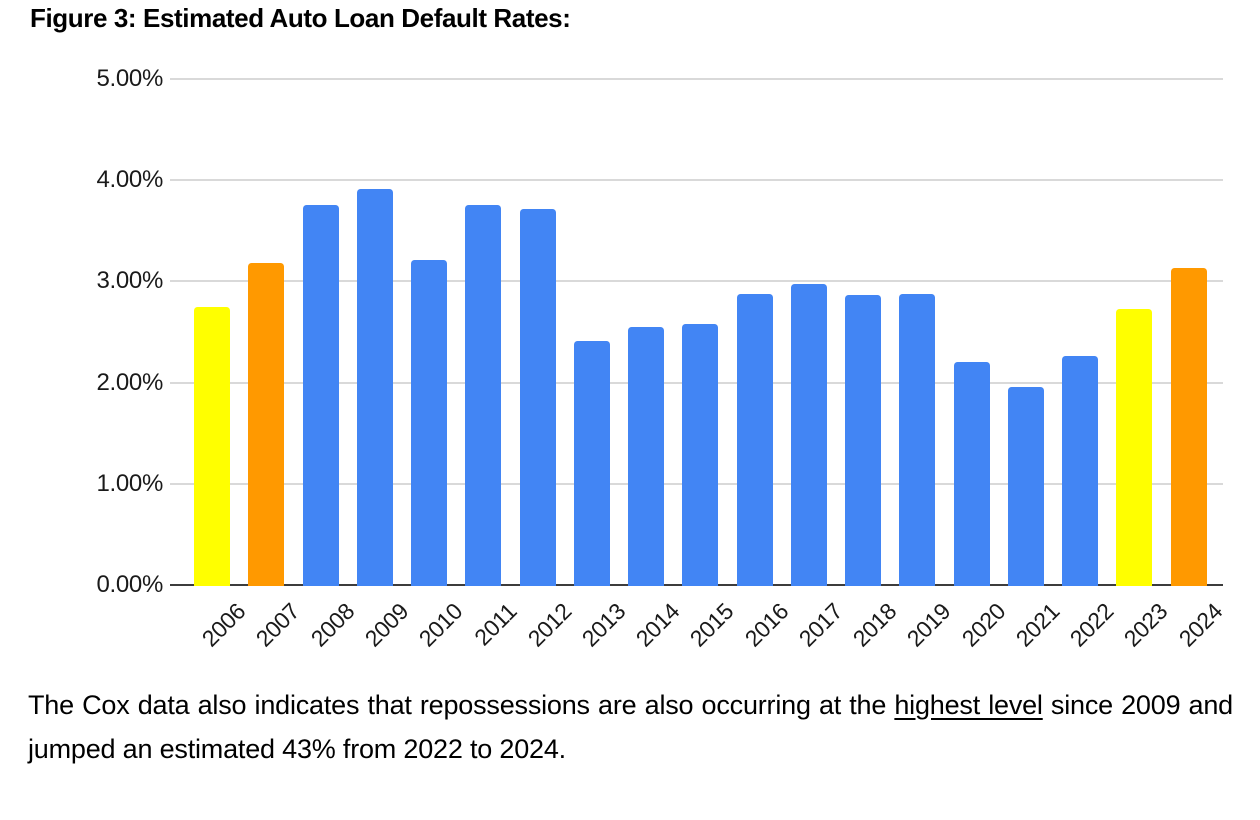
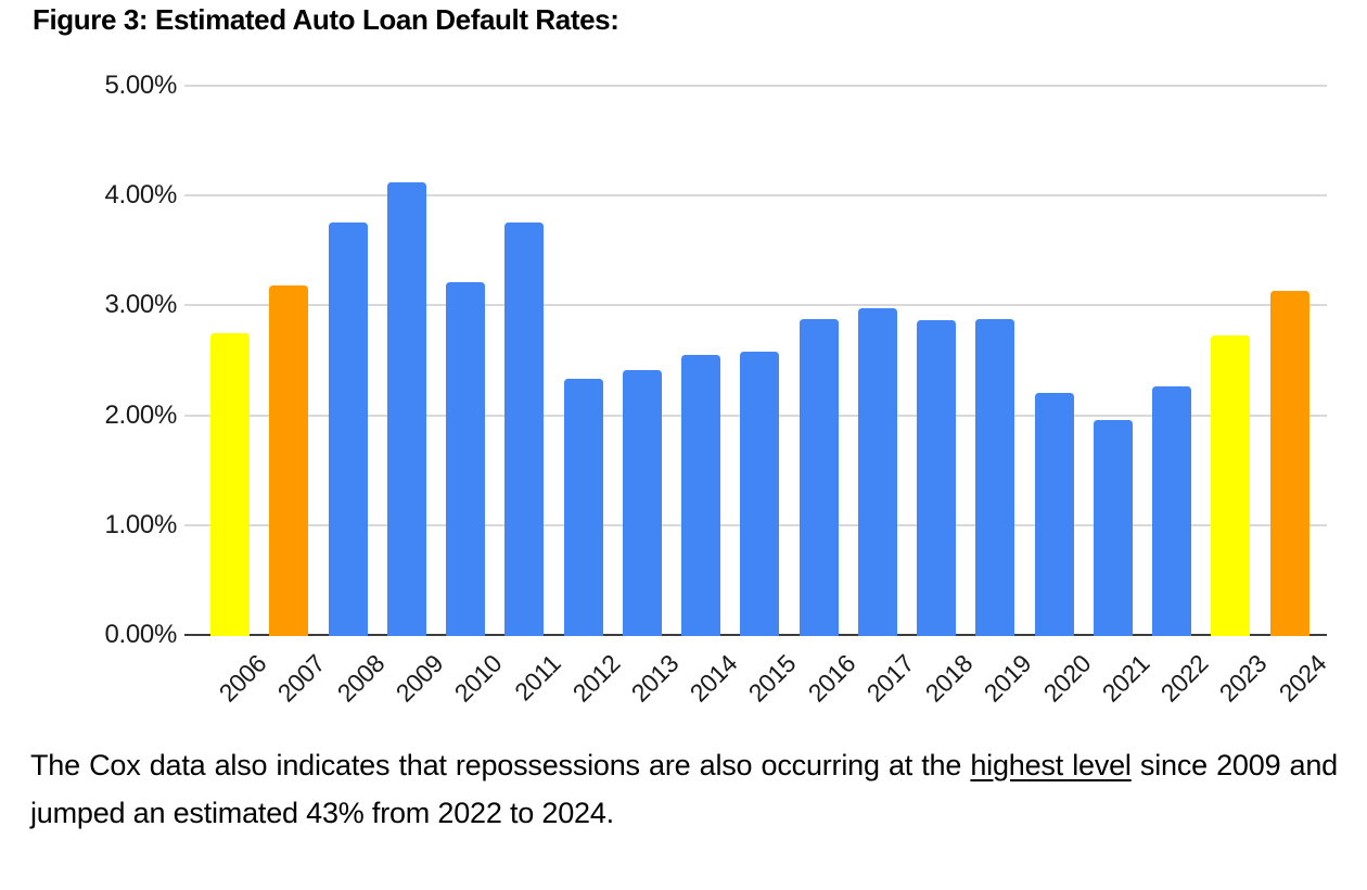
2009: 3.91% -> 4.12%
2012: 3.72% -> 2.33%
